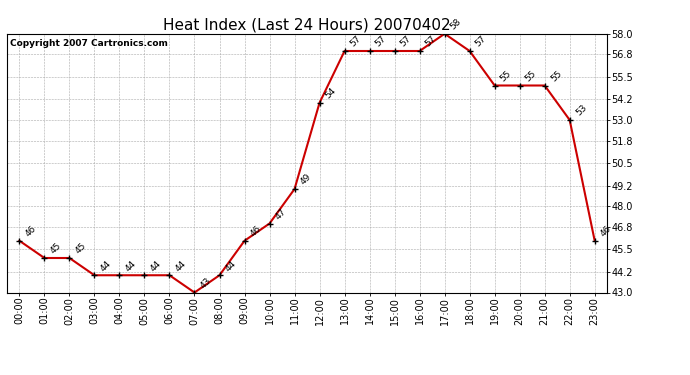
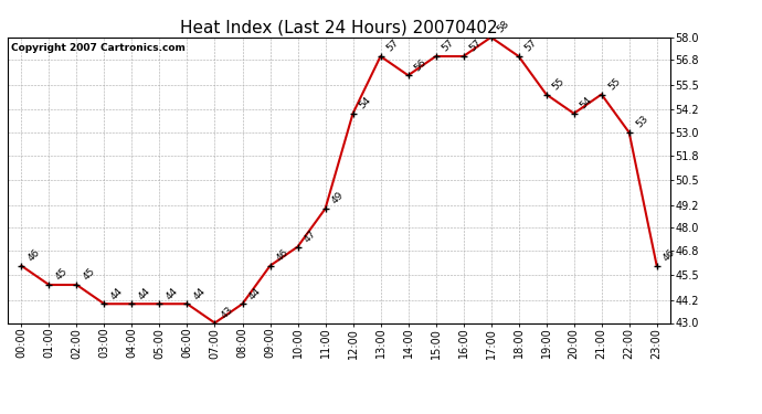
14:00: 57 -> 56
20:00: 55 -> 54
